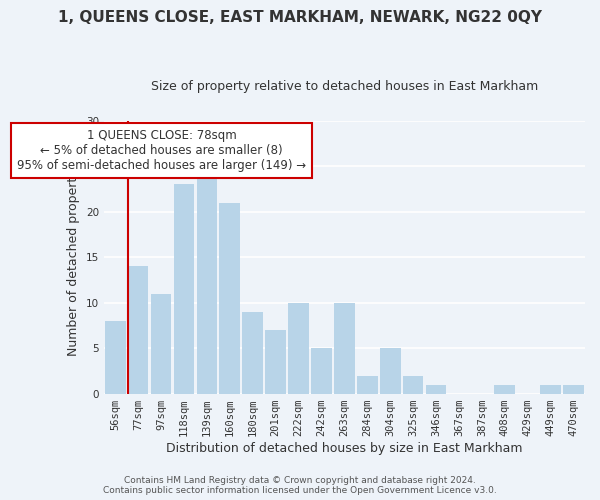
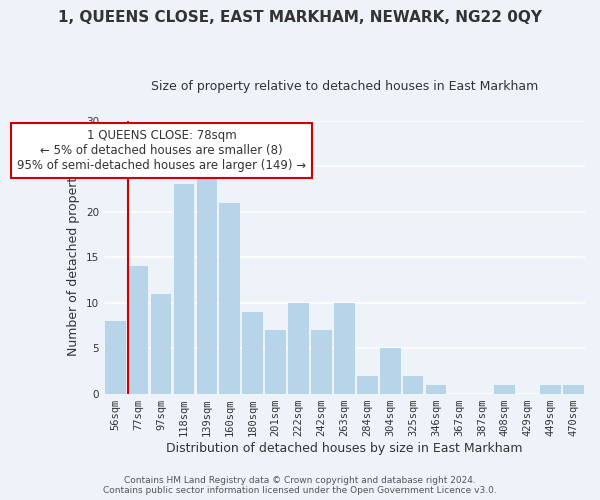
242sqm: 5 -> 7
